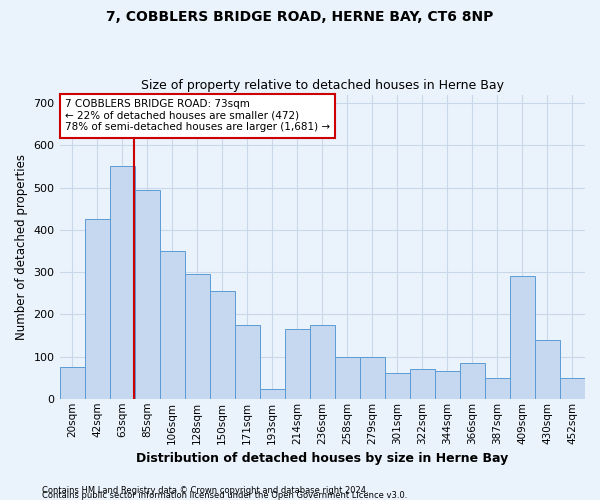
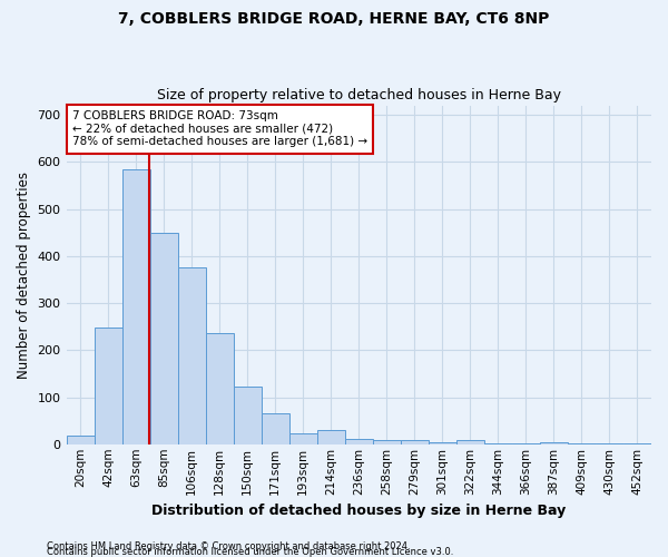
20sqm: 75 -> 18
42sqm: 425 -> 248
63sqm: 550 -> 585
85sqm: 495 -> 450
106sqm: 350 -> 375
128sqm: 295 -> 235
150sqm: 255 -> 122
171sqm: 175 -> 65
214sqm: 165 -> 30
236sqm: 175 -> 12
258sqm: 100 -> 10
279sqm: 100 -> 8
301sqm: 60 -> 5
322sqm: 70 -> 8
344sqm: 65 -> 2
366sqm: 85 -> 2
387sqm: 50 -> 3
409sqm: 290 -> 1
430sqm: 140 -> 1
452sqm: 50 -> 1
